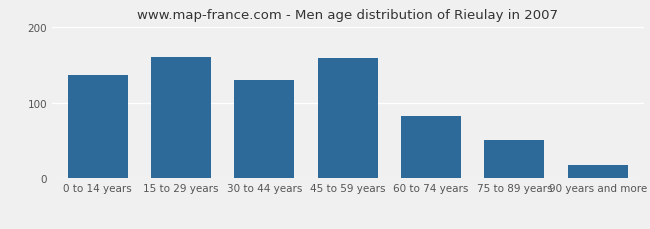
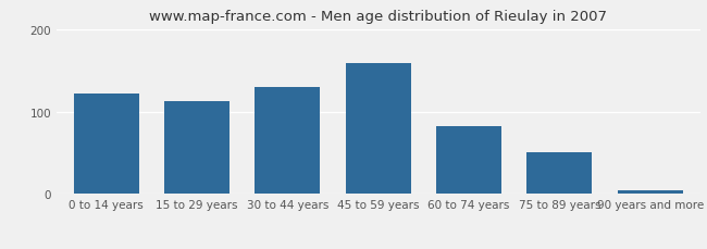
0 to 14 years: 136 -> 122
15 to 29 years: 160 -> 112
90 years and more: 18 -> 5
